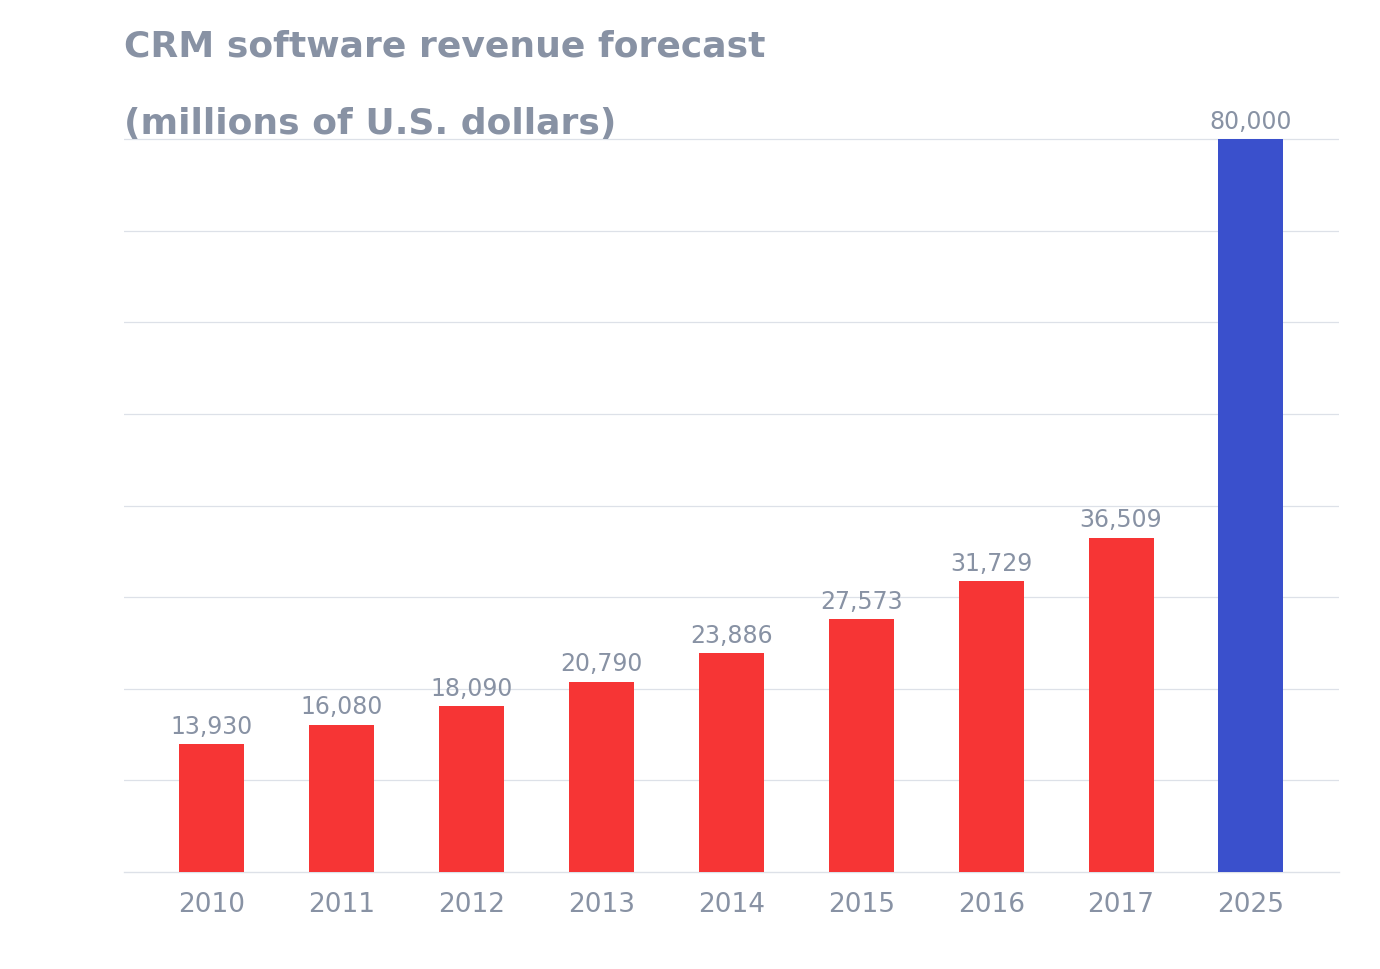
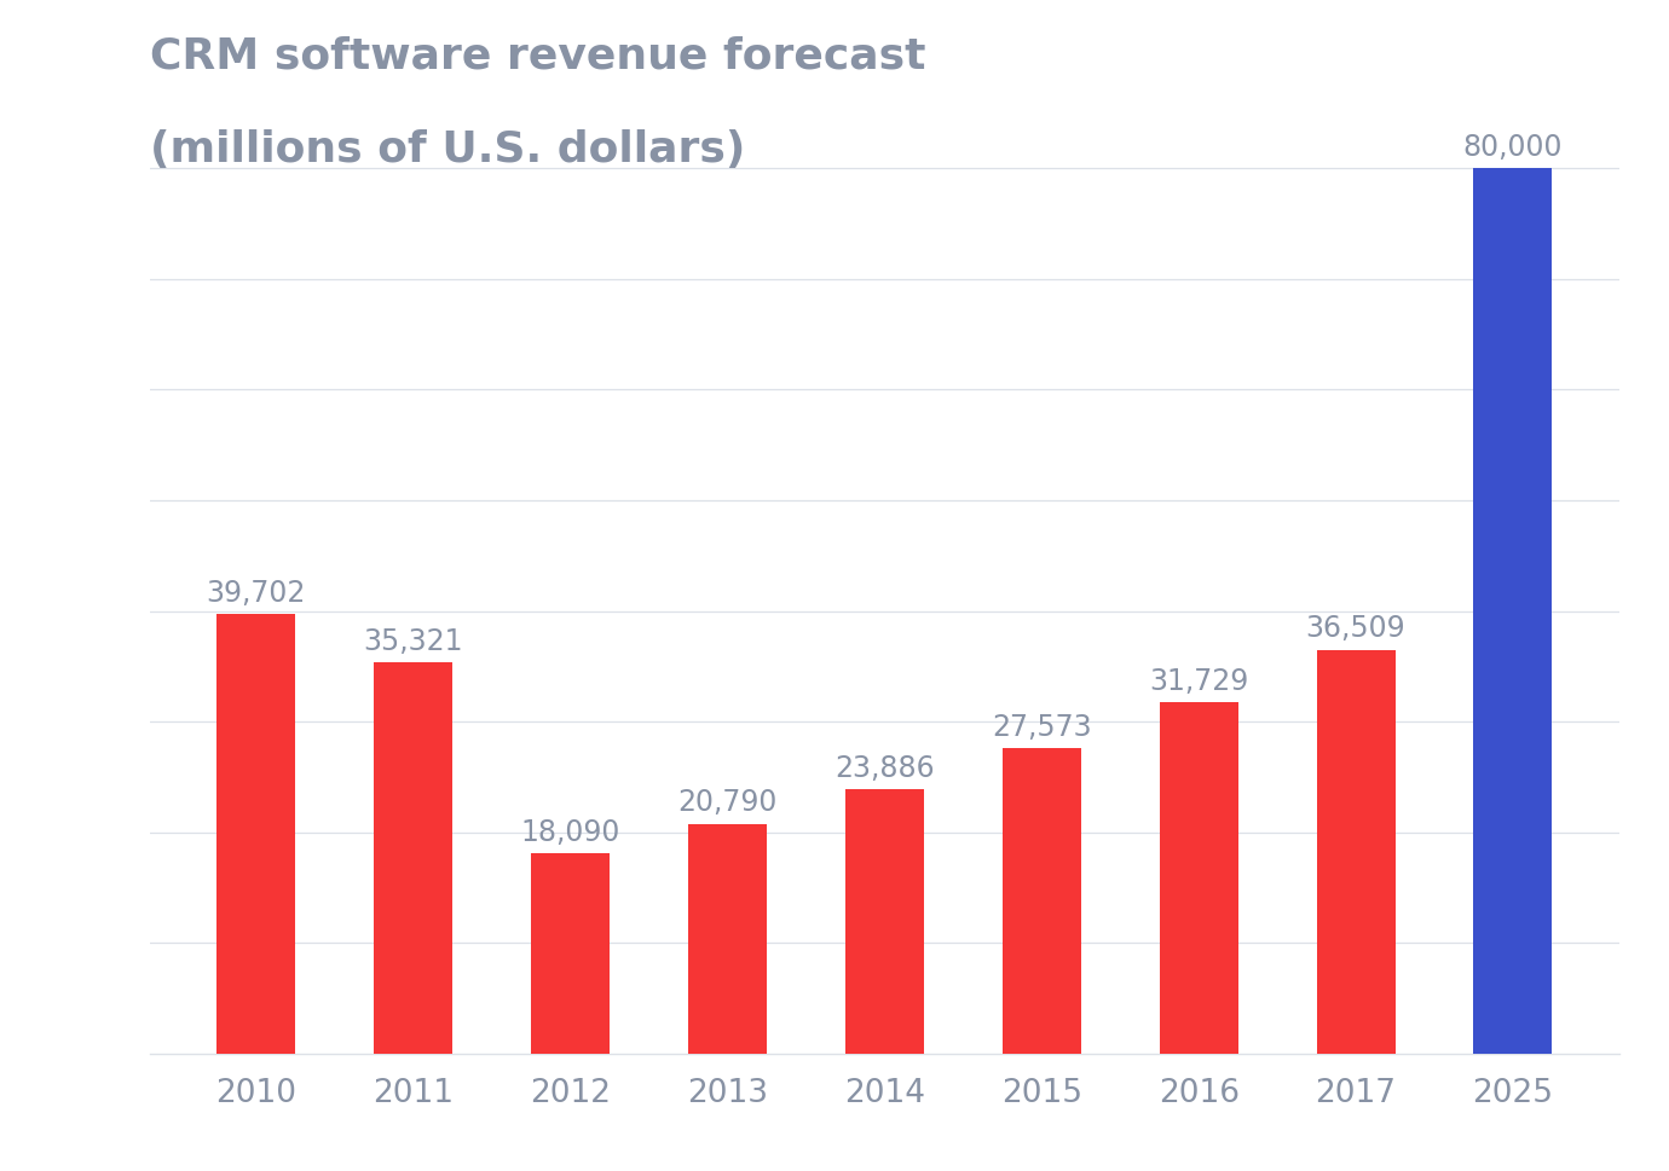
2010: 13,930 -> 39,702
2011: 16,080 -> 35,321
